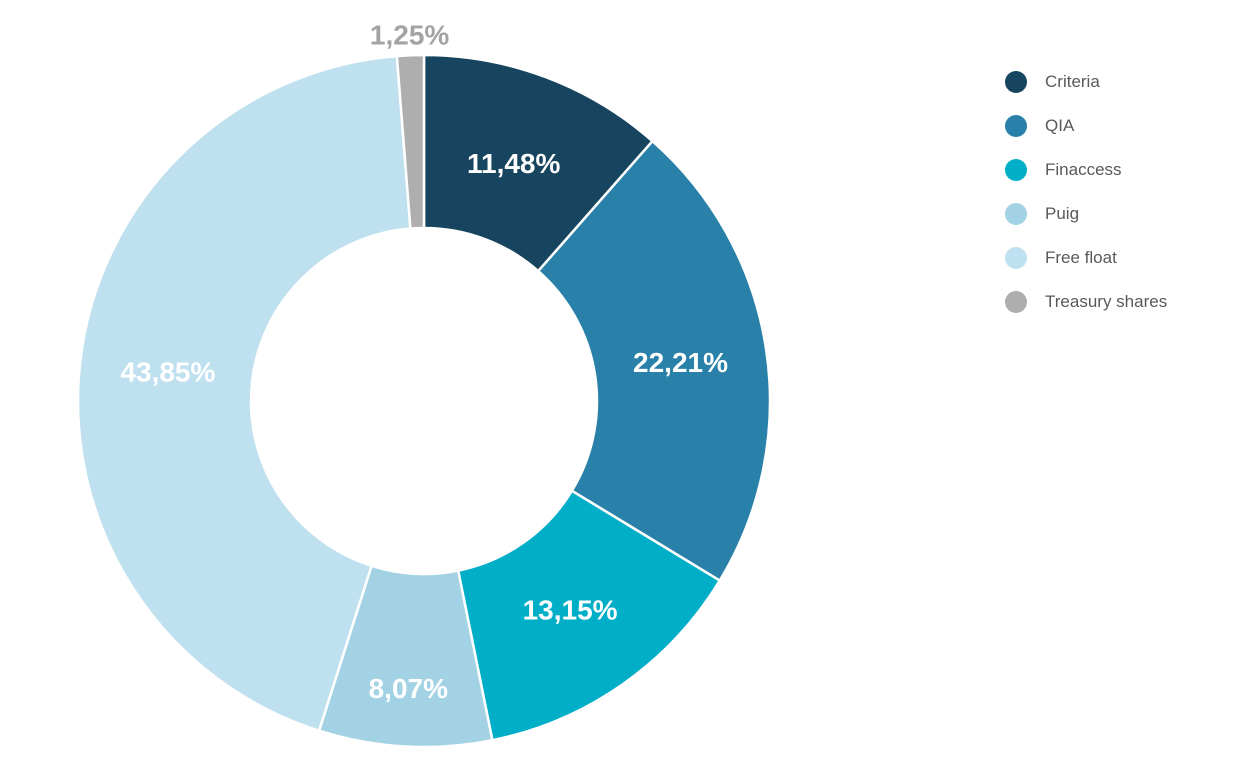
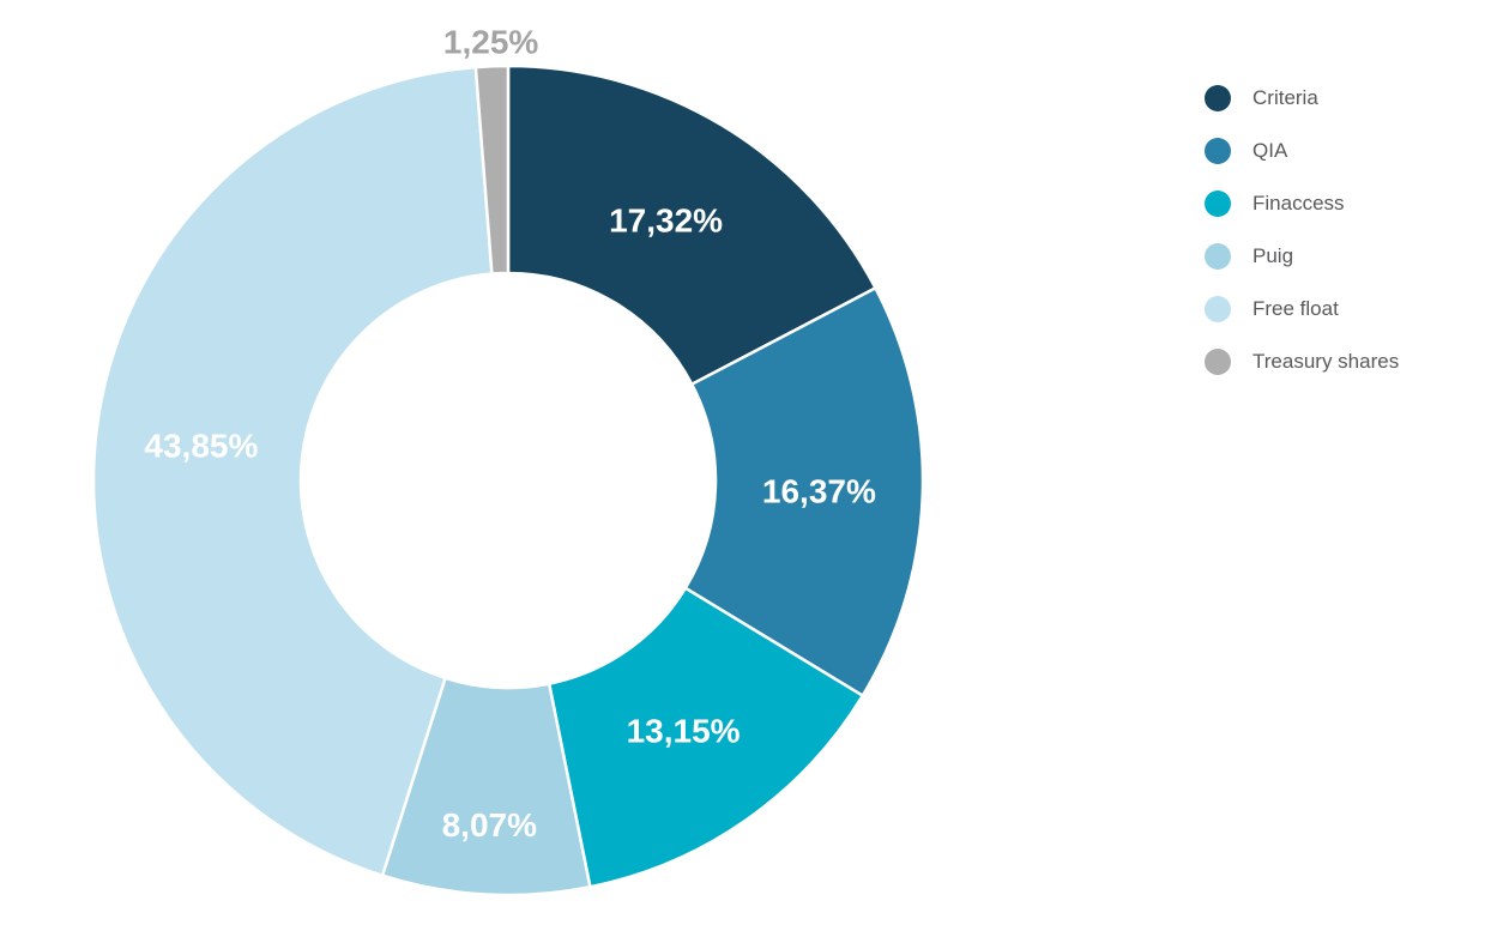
Criteria: 11,48% -> 17,32%
QIA: 22,21% -> 16,37%
